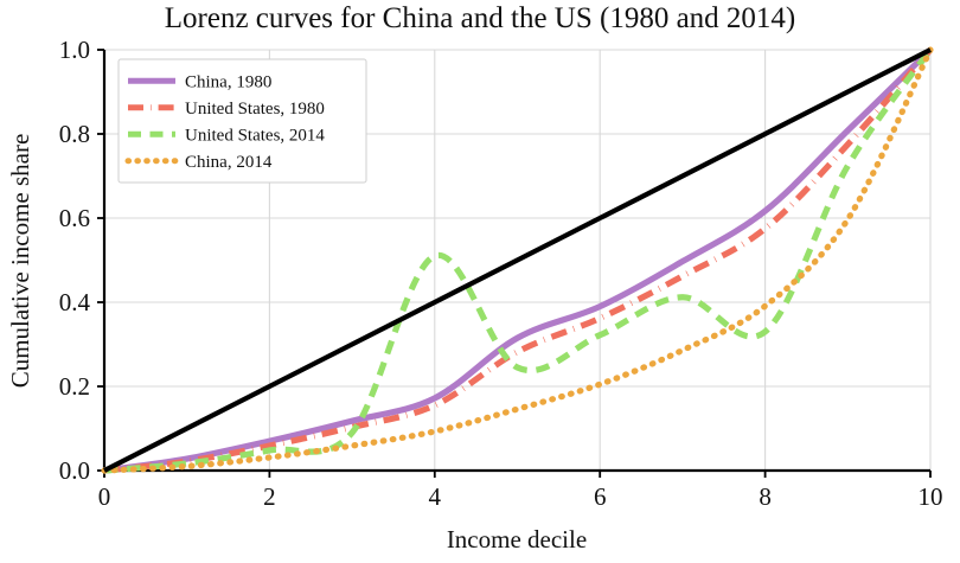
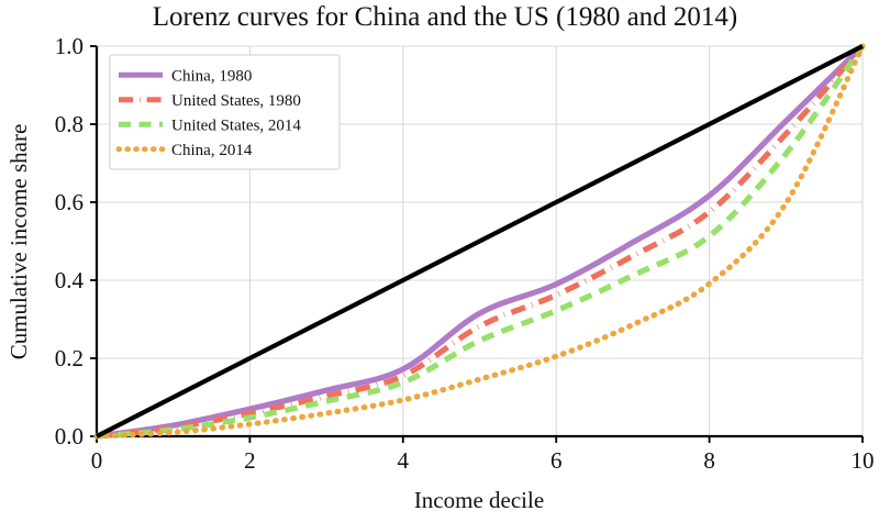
United States, 2014/4: 0.51 -> 0.14
United States, 2014/8: 0.33 -> 0.51
